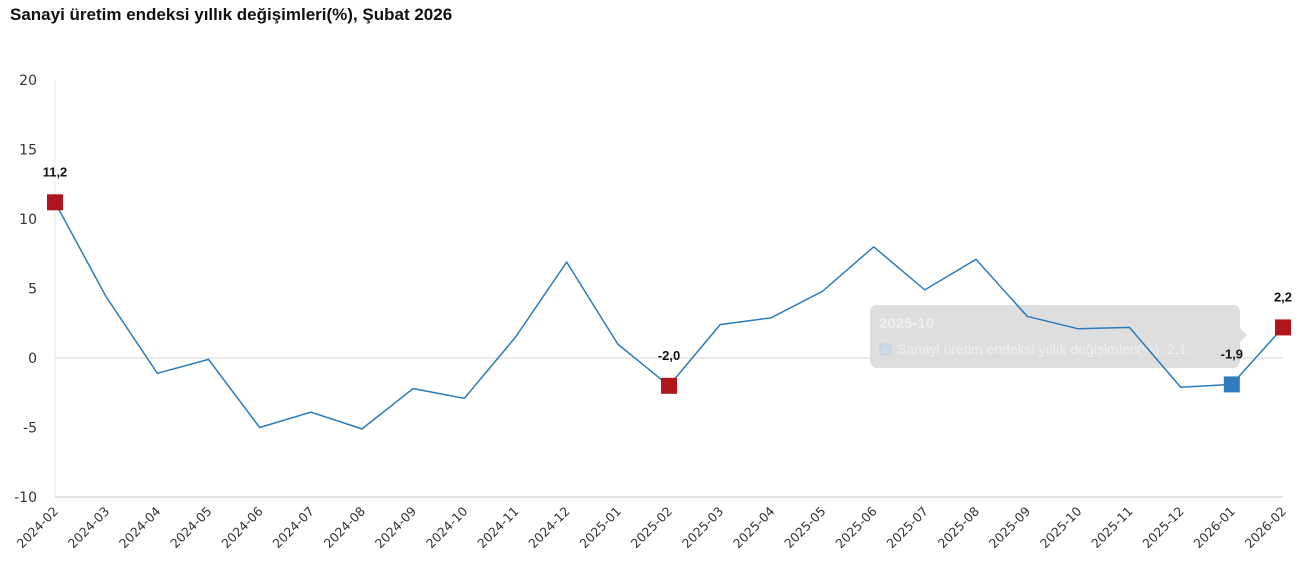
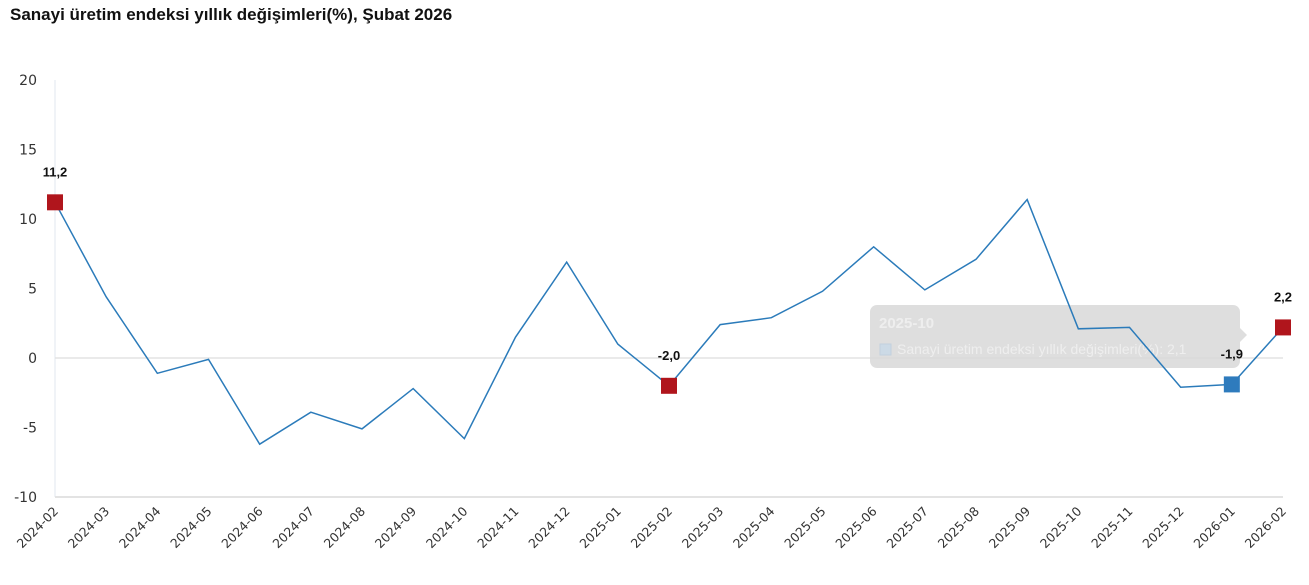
2024-06: -5.0 -> -6.2
2024-10: -2.9 -> -5.8
2025-09: 3.0 -> 11.4
